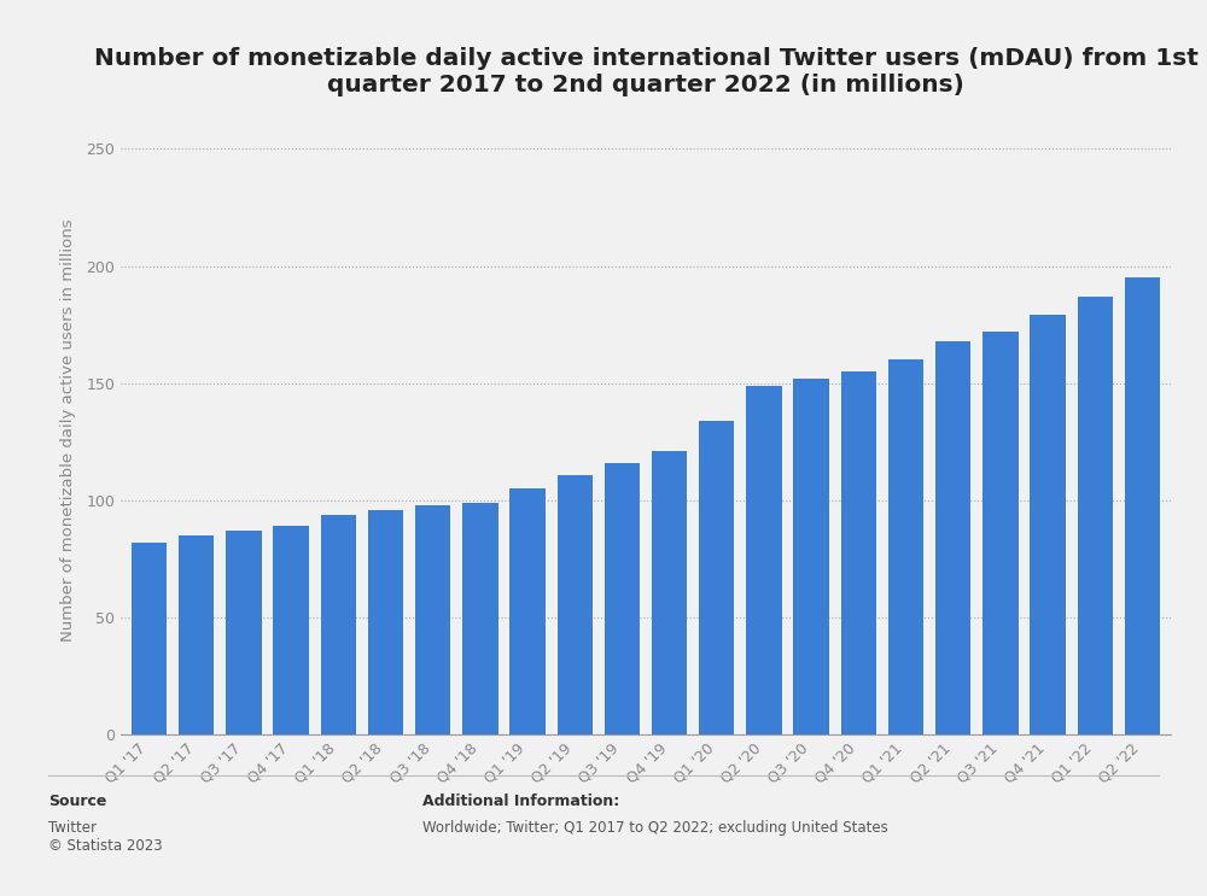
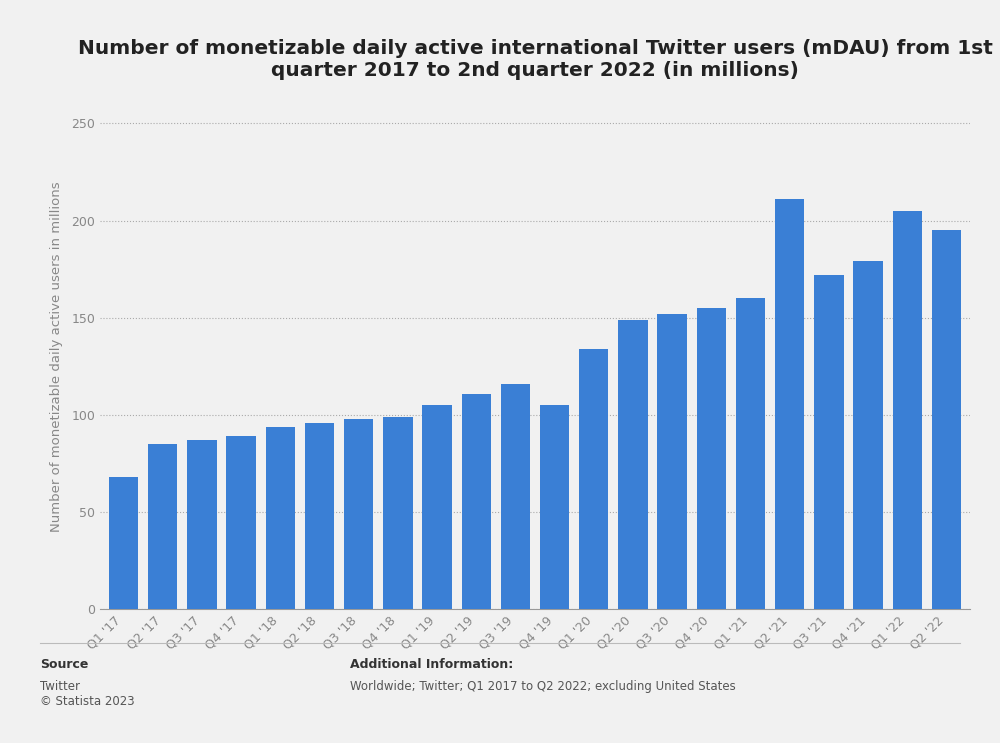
Q1 '17: 82 -> 68
Q4 '19: 121 -> 105
Q2 '21: 168 -> 211
Q1 '22: 187 -> 205
